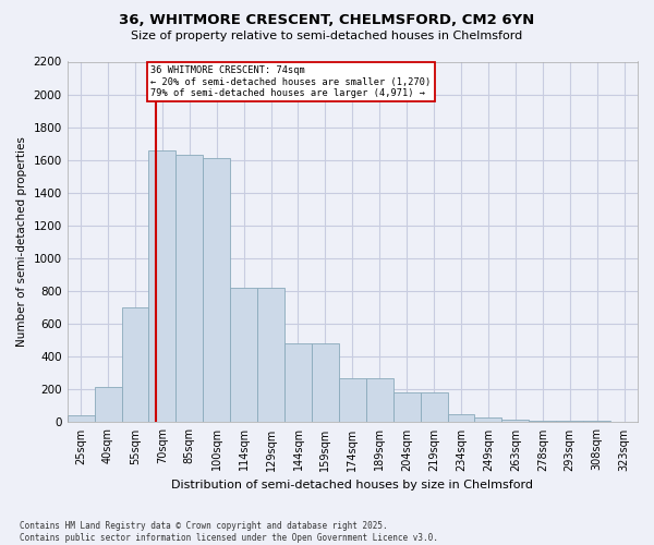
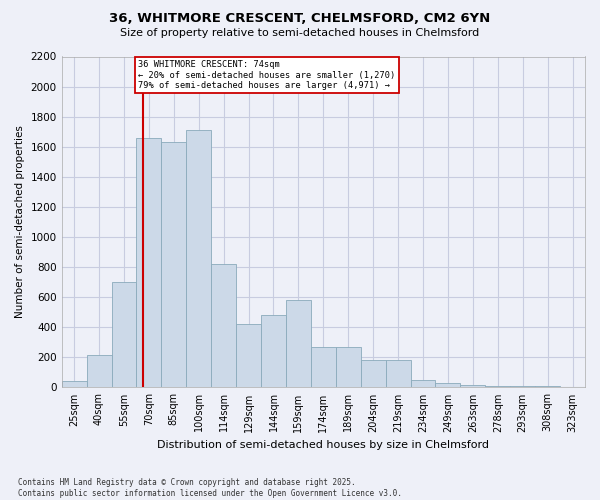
100sqm: 1610 -> 1710
129sqm: 820 -> 420
159sqm: 480 -> 580
